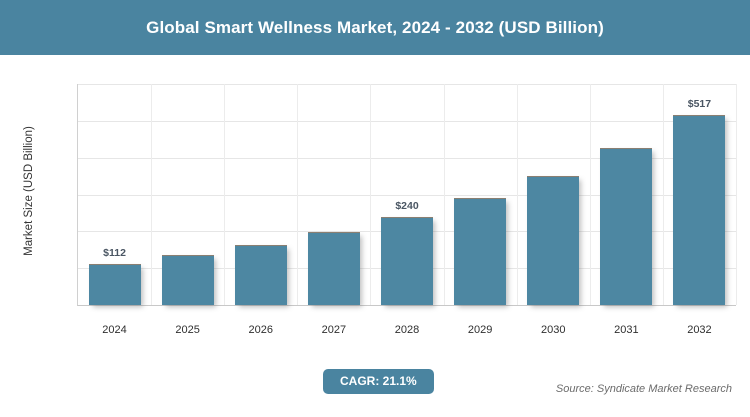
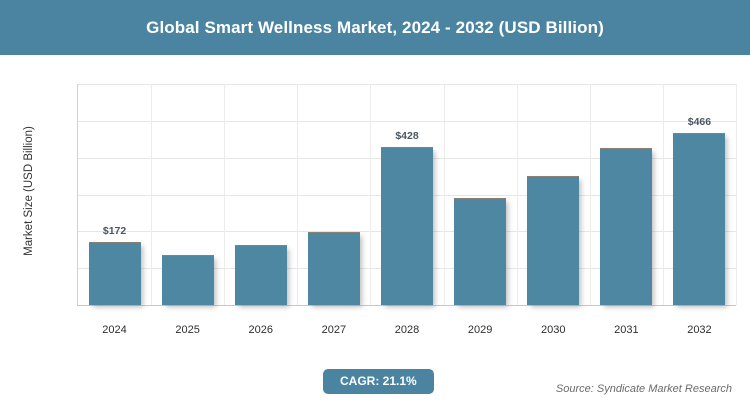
2024: $112 -> $172
2028: $240 -> $428
2032: $517 -> $466
